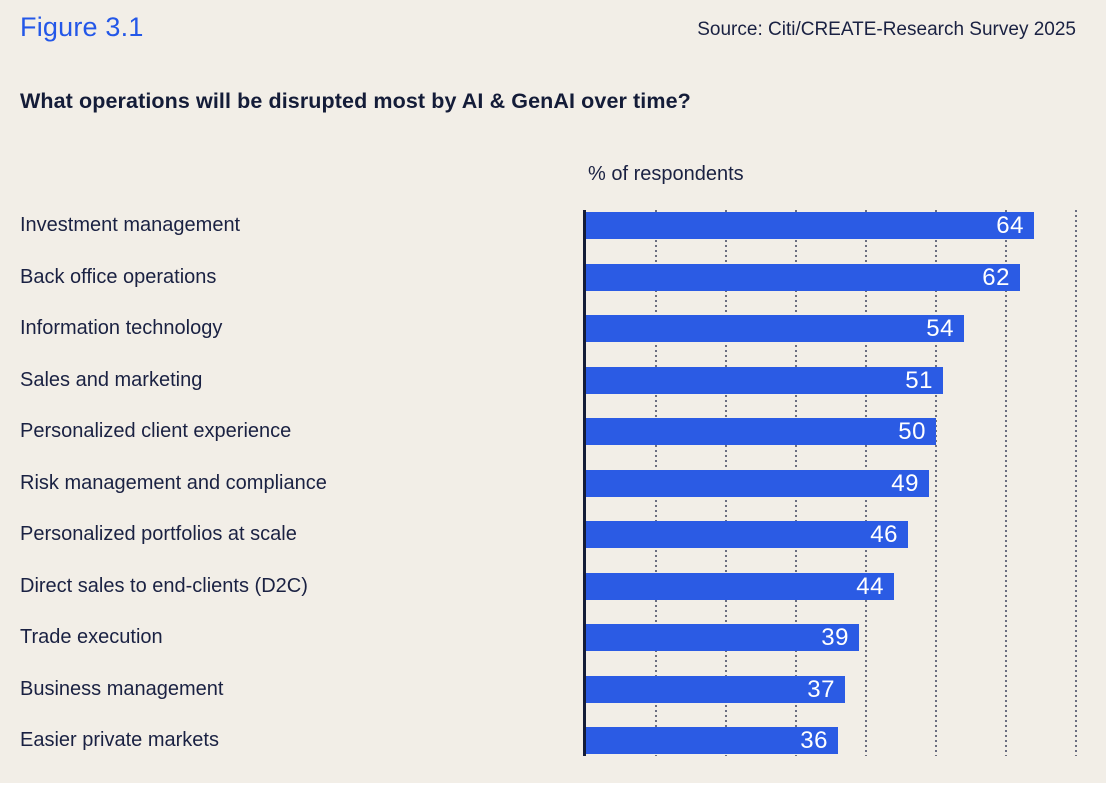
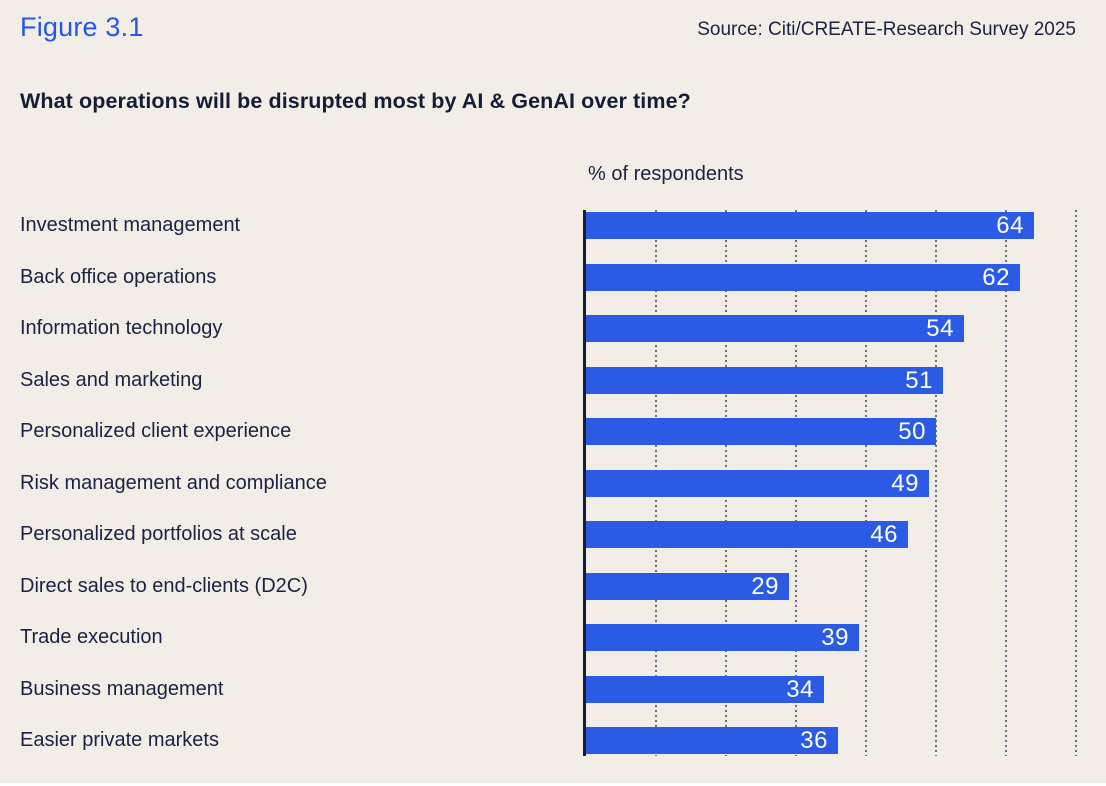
Direct sales to end-clients (D2C): 44 -> 29
Business management: 37 -> 34
